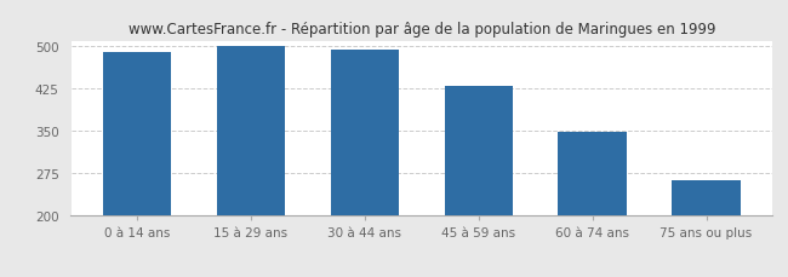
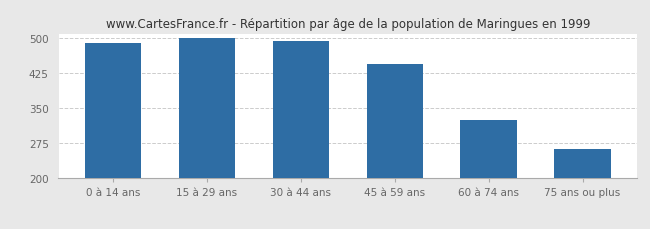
45 à 59 ans: 429 -> 445
60 à 74 ans: 349 -> 325
